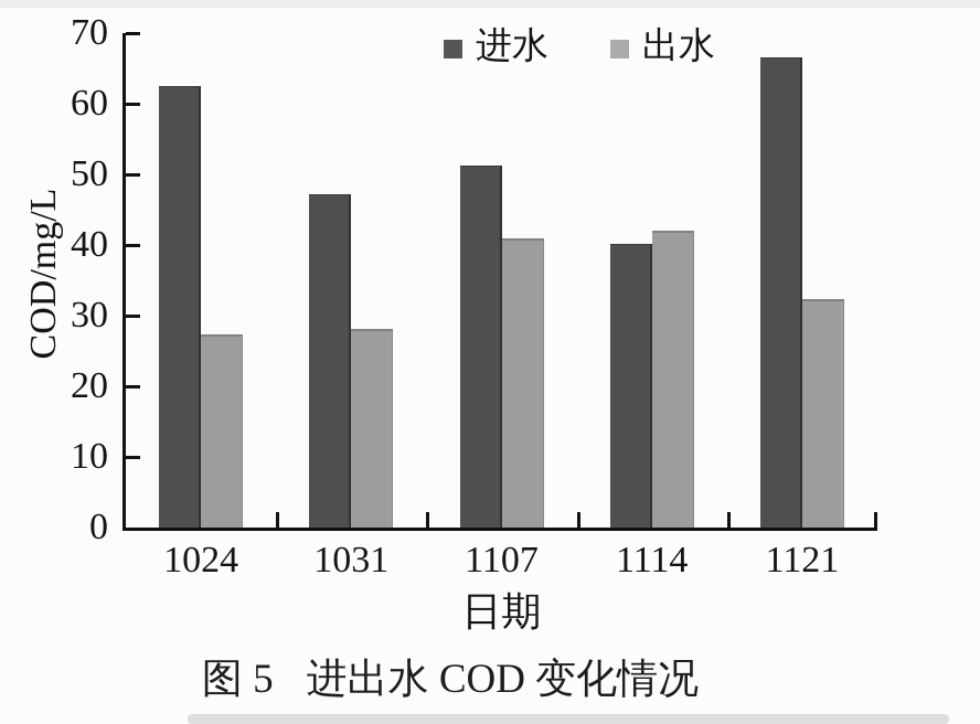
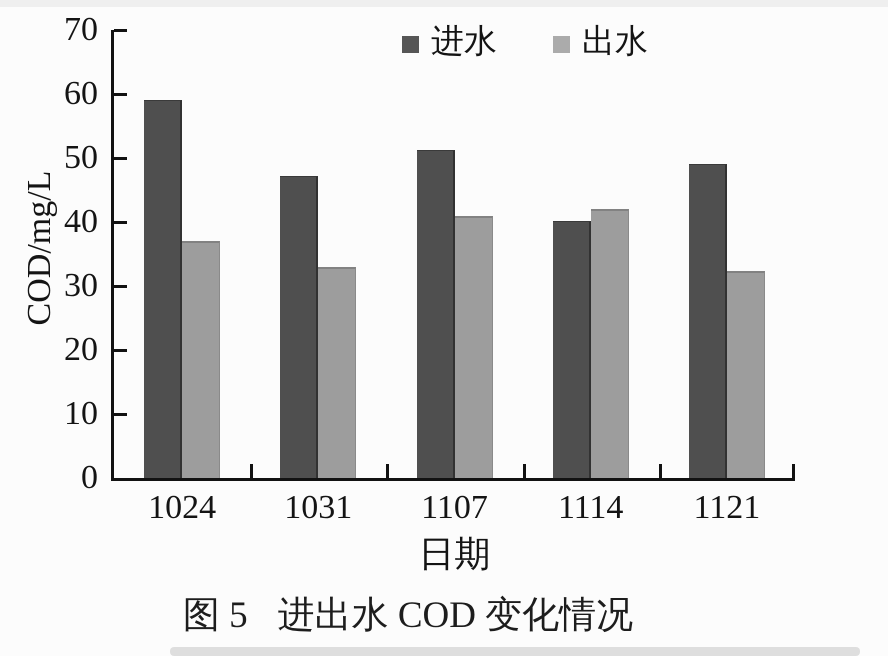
进水/1024: 62 -> 59
出水/1024: 27 -> 37
出水/1031: 28 -> 33
进水/1121: 66 -> 49
